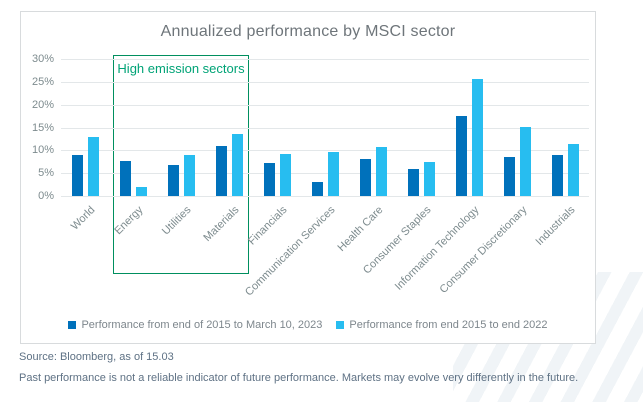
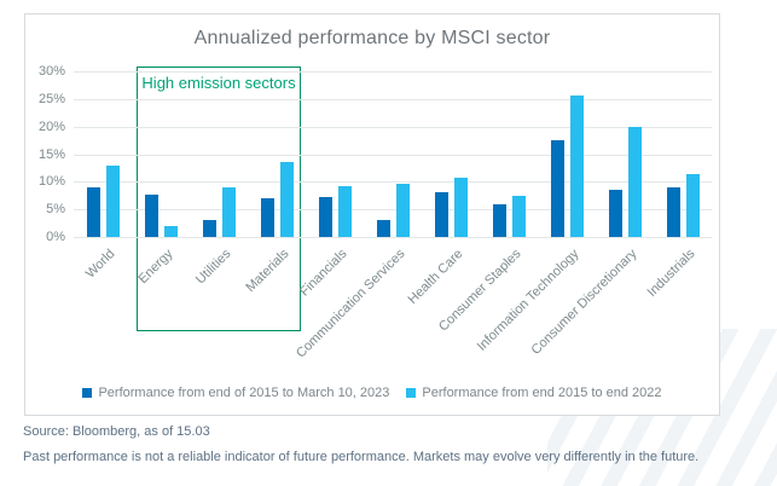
Performance from end of 2015 to March 10, 2023/Utilities: 7% -> 3%
Performance from end of 2015 to March 10, 2023/Materials: 11% -> 7%
Performance from end 2015 to end 2022/Consumer Discretionary: 15% -> 20%
